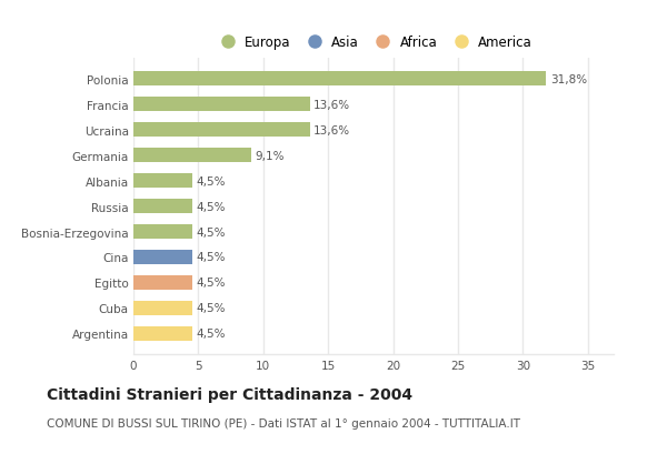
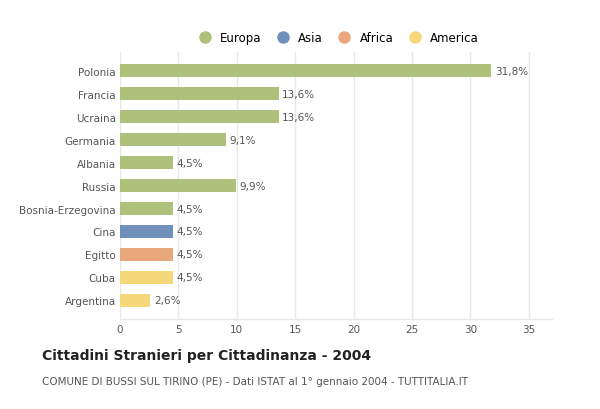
Russia: 4,5% -> 9,9%
Argentina: 4,5% -> 2,6%
